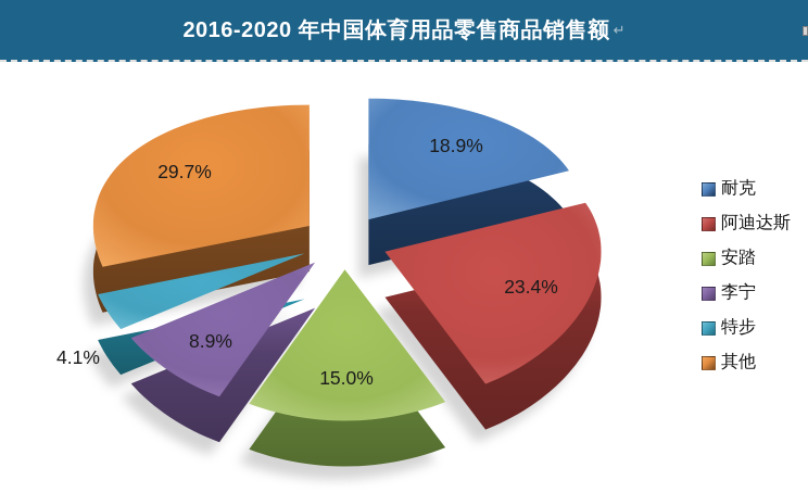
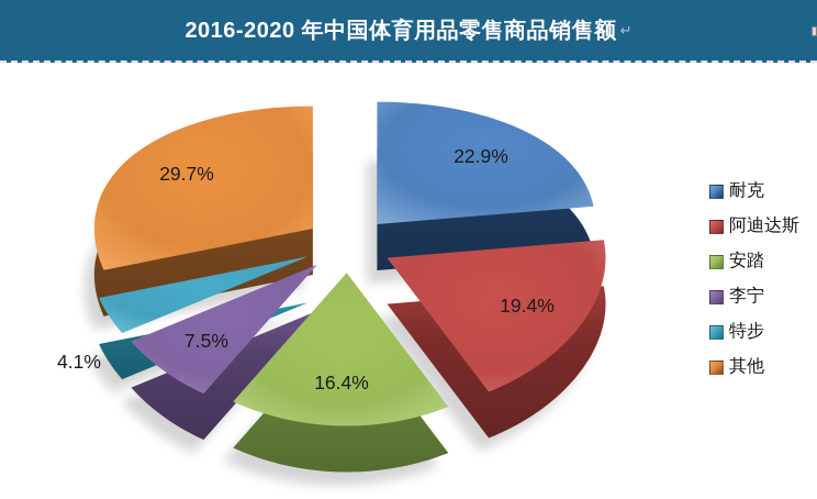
耐克: 18.9% -> 22.9%
阿迪达斯: 23.4% -> 19.4%
安踏: 15.0% -> 16.4%
李宁: 8.9% -> 7.5%
